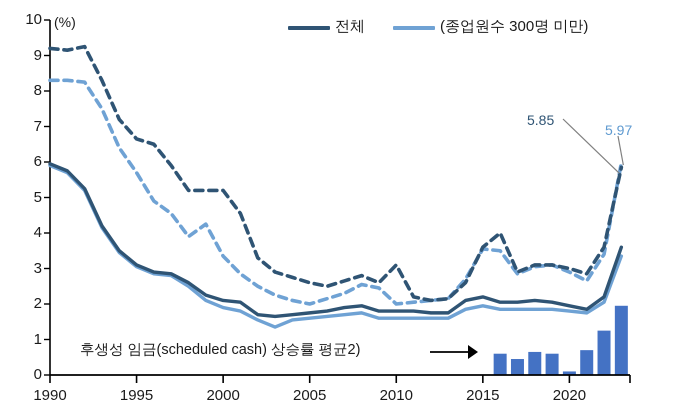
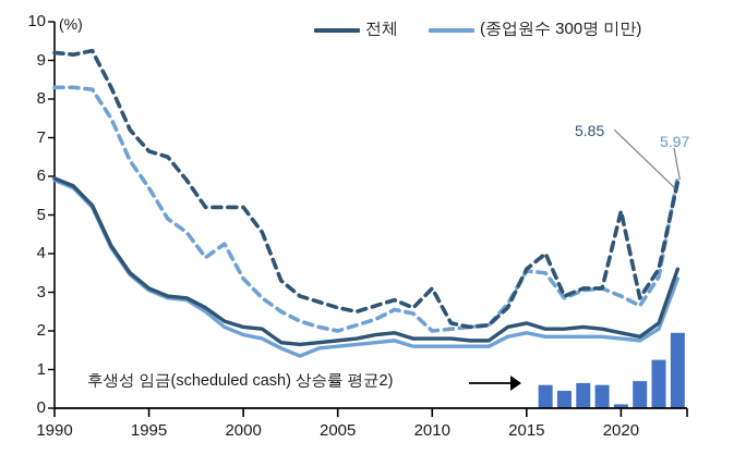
전체/2020: 3.0 -> 5.1
